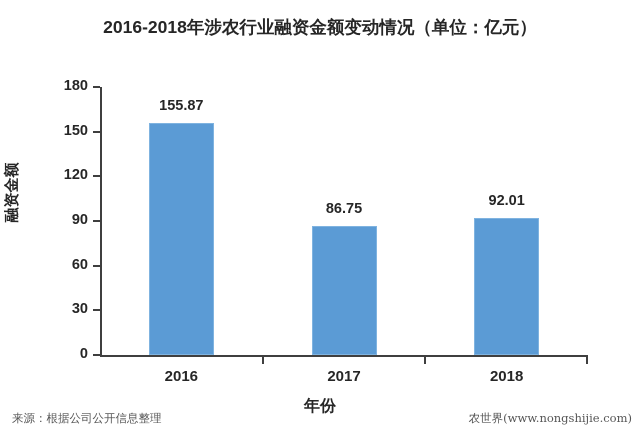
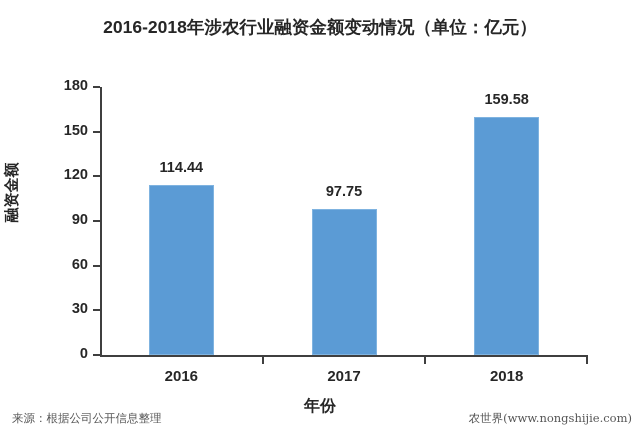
2016: 155.87 -> 114.44
2017: 86.75 -> 97.75
2018: 92.01 -> 159.58
